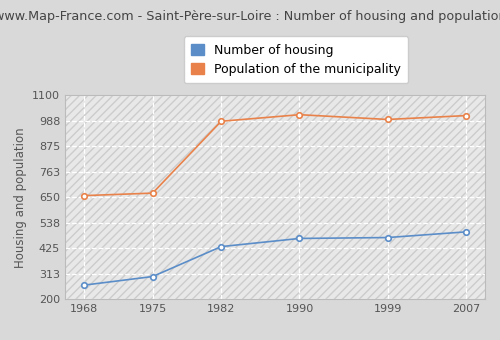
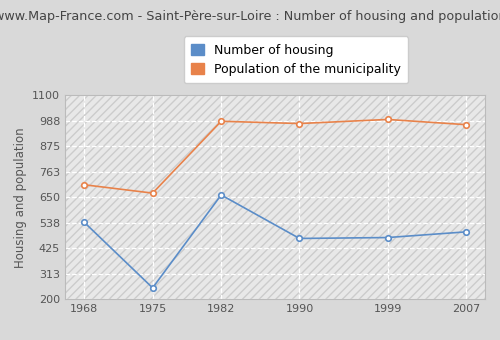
Number of housing/1968: 262 -> 540
Population of the municipality/1968: 657 -> 705
Number of housing/1975: 300 -> 250
Number of housing/1982: 432 -> 660
Population of the municipality/1990: 1014 -> 975
Population of the municipality/2007: 1010 -> 970
